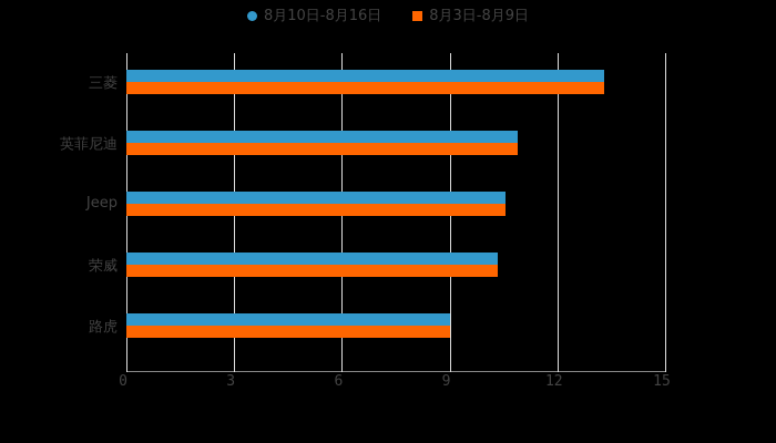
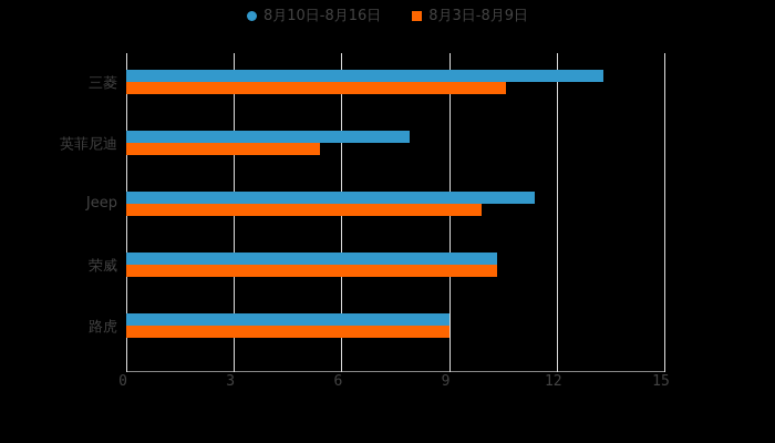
8月3日-8月9日/三菱: 13.3 -> 10.6
8月10日-8月16日/英菲尼迪: 10.9 -> 7.9
8月3日-8月9日/英菲尼迪: 10.9 -> 5.4
8月10日-8月16日/Jeep: 10.6 -> 11.4
8月3日-8月9日/Jeep: 10.6 -> 9.9
